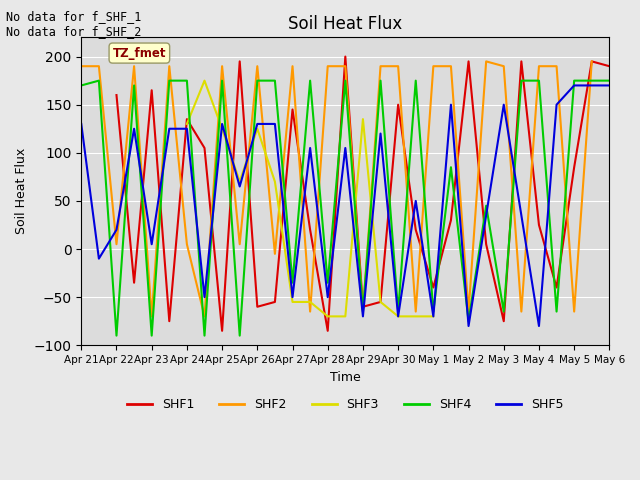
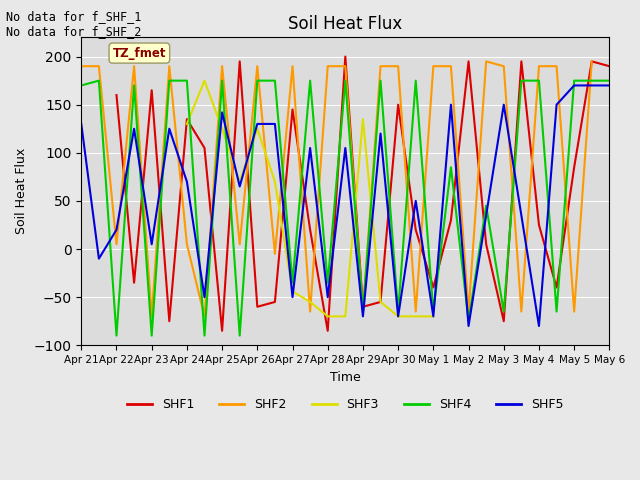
SHF5/Apr 24: 125 -> 70
SHF5/Apr 25: 130 -> 142
SHF3/Apr 27: -55 -> -44
